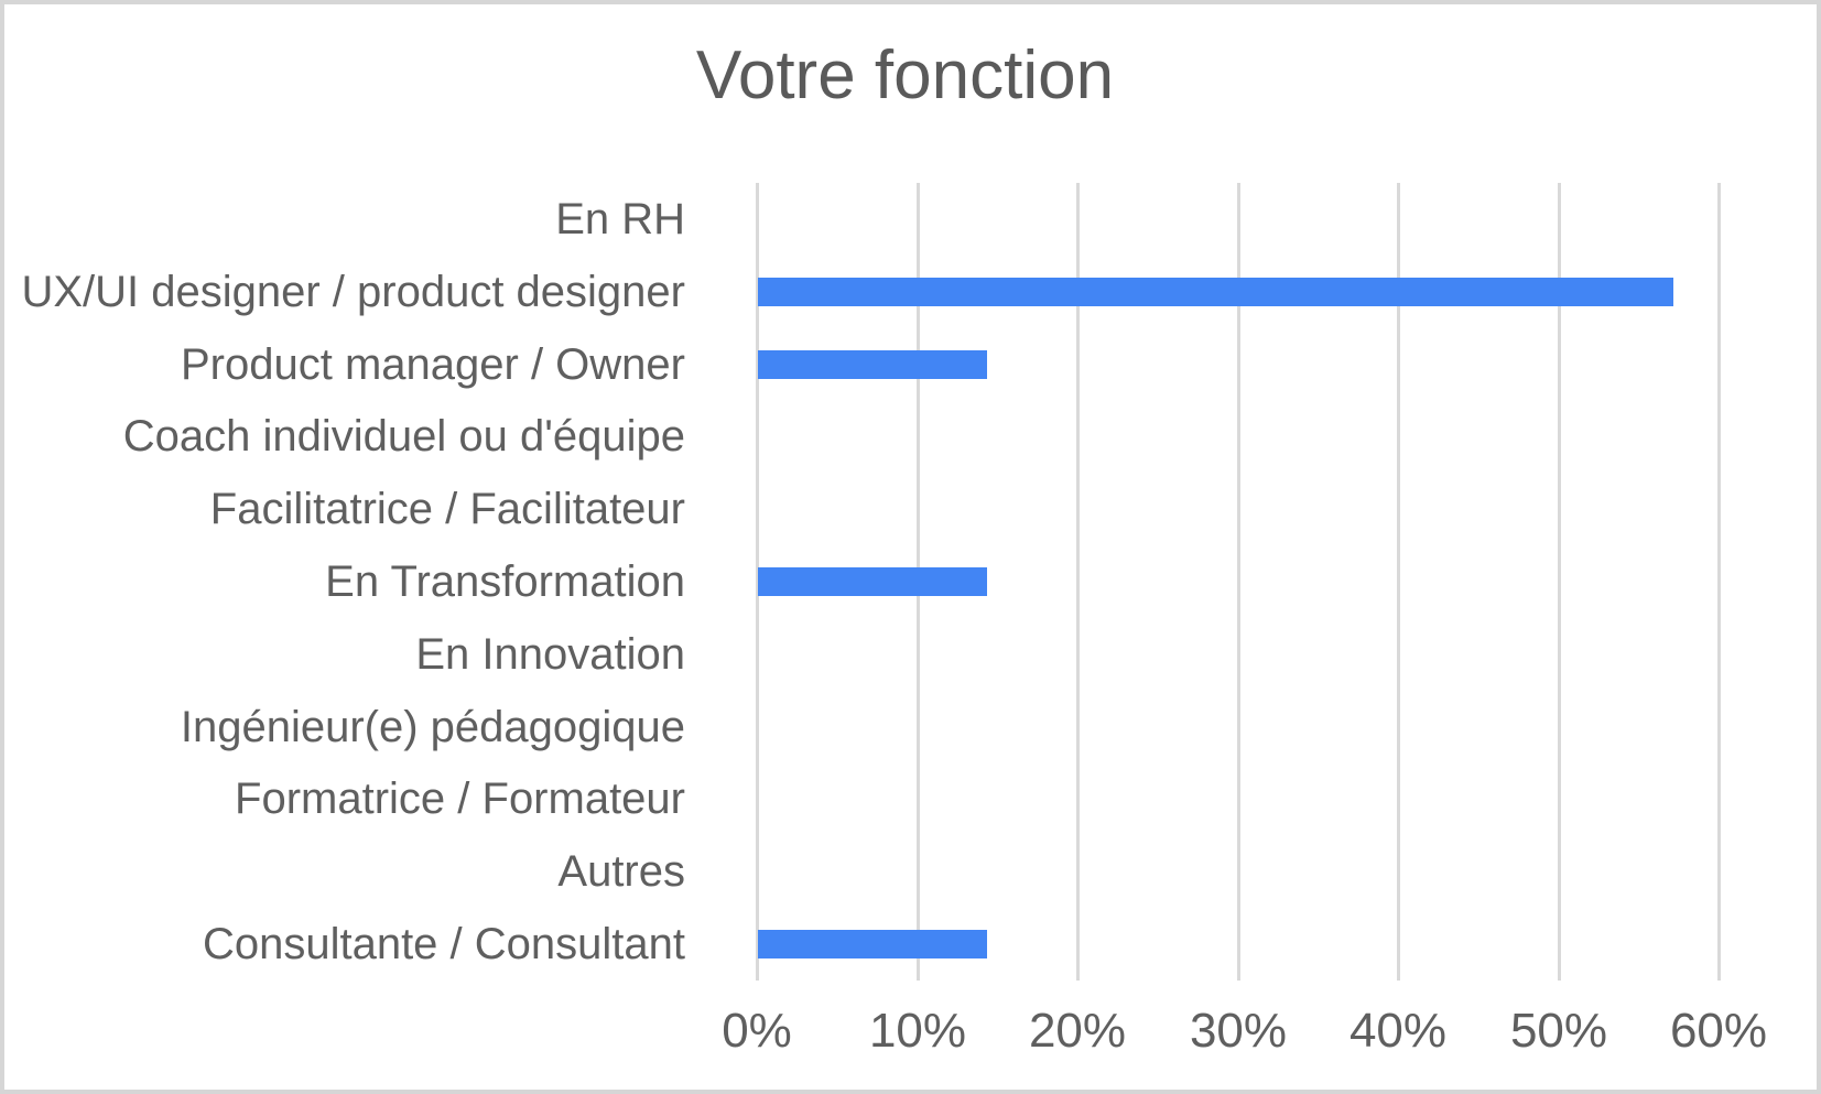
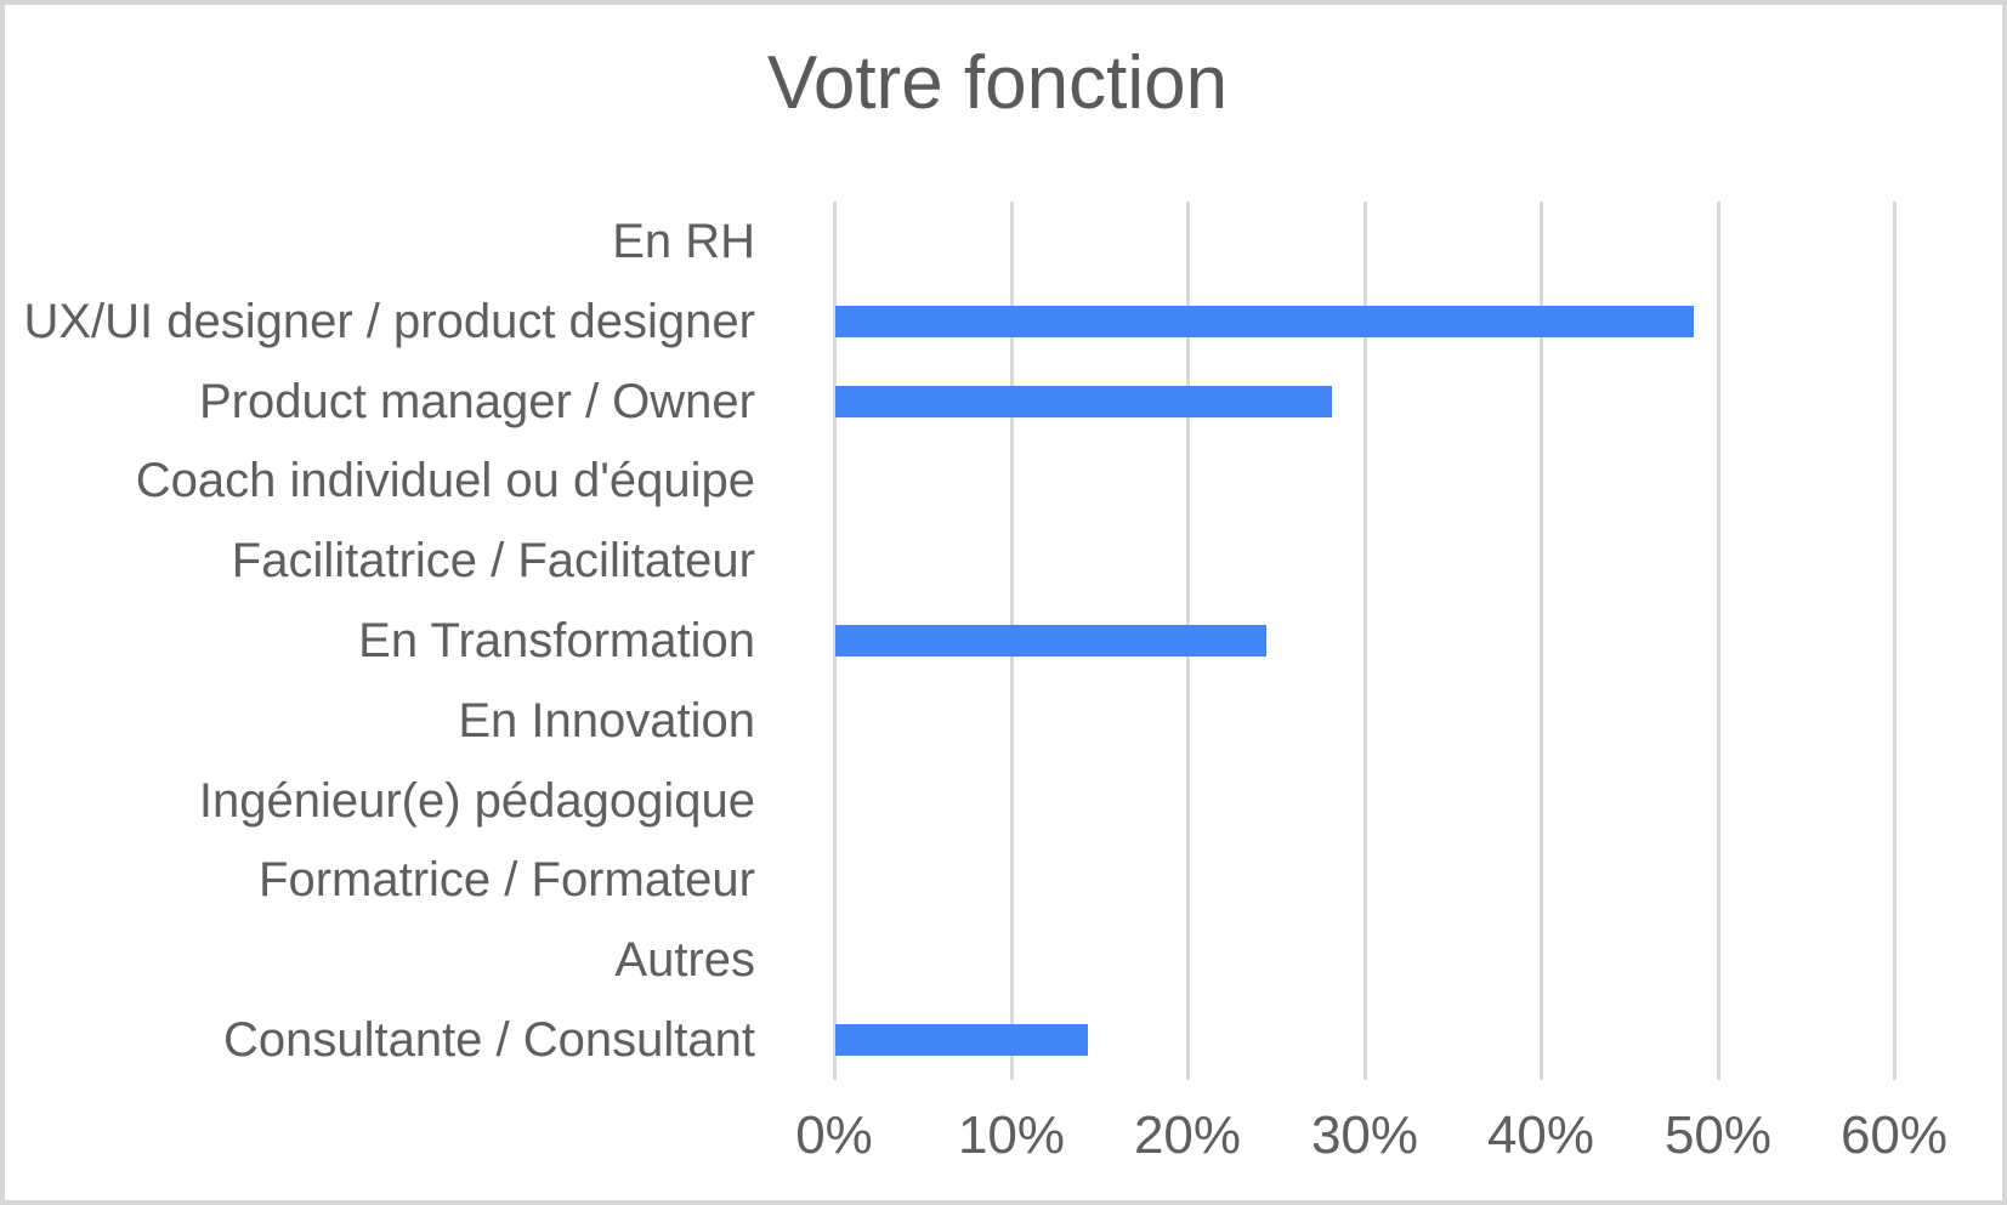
UX/UI designer / product designer: 57.1% -> 48.6%
Product manager / Owner: 14.3% -> 28.1%
En Transformation: 14.3% -> 24.4%
